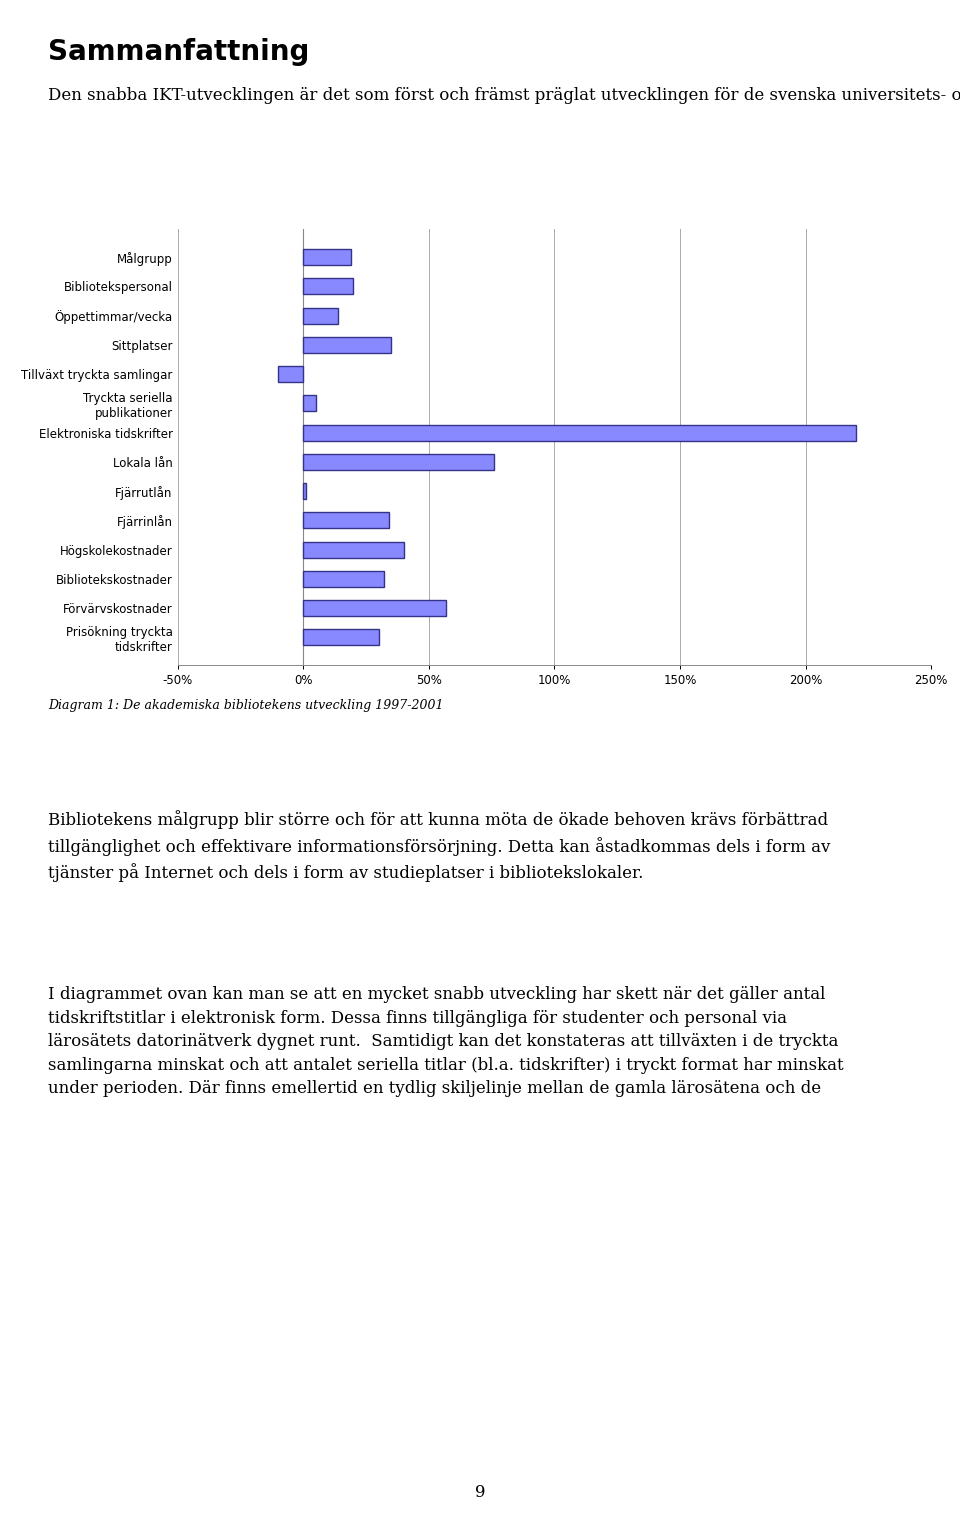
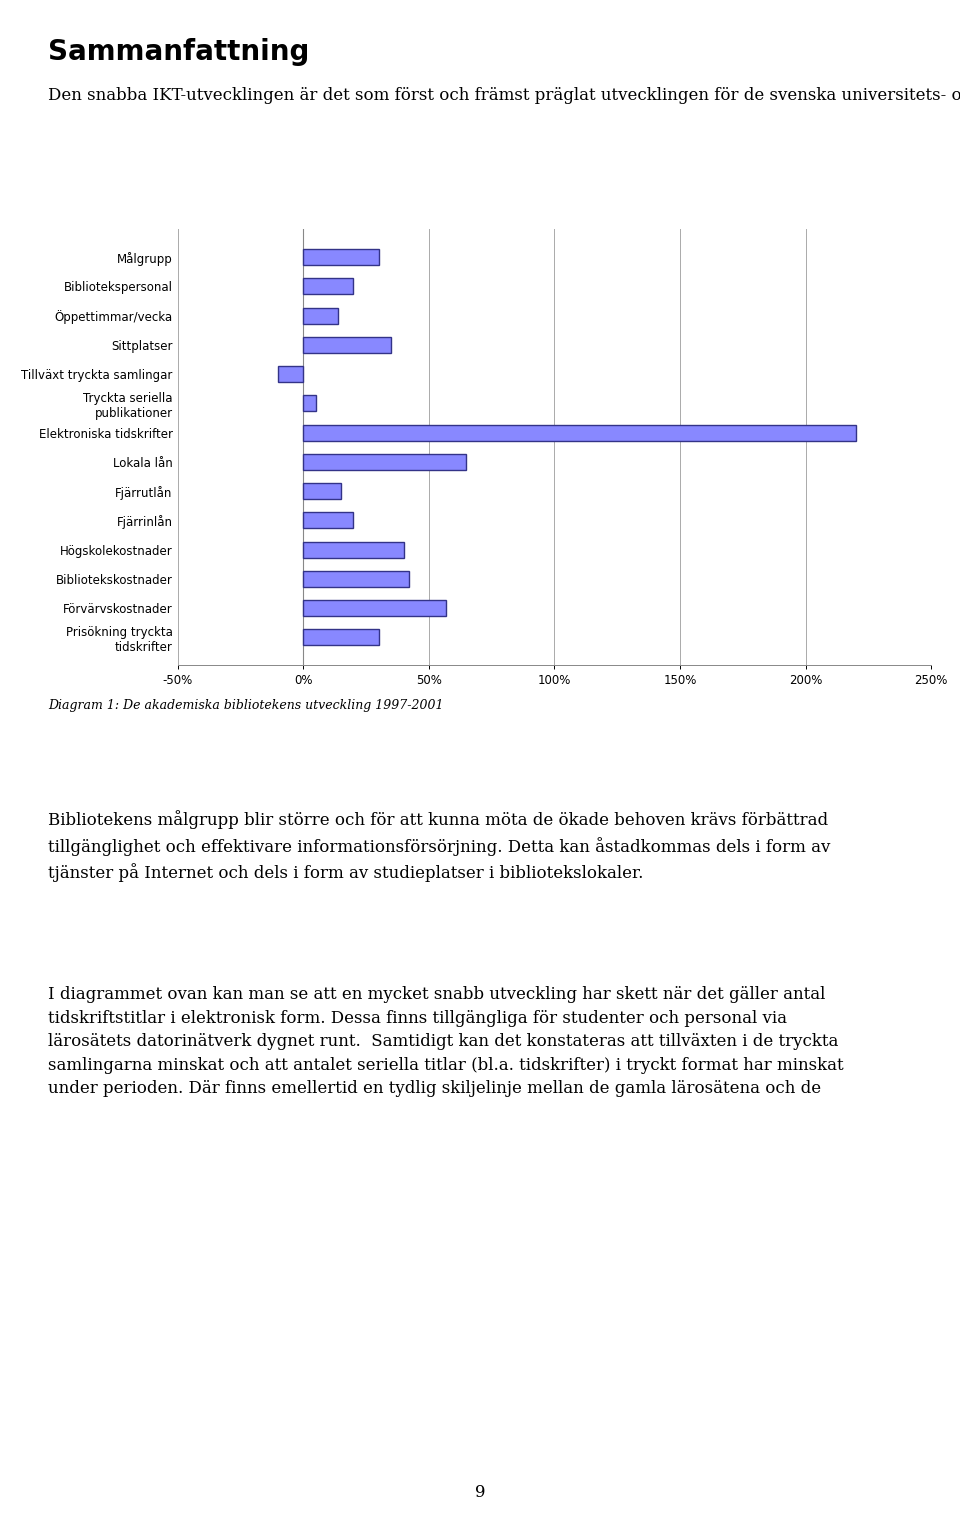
Målgrupp: 19% -> 30%
Lokala lån: 76% -> 65%
Fjärrutlån: 1% -> 15%
Fjärrinlån: 34% -> 20%
Bibliotekskostnader: 32% -> 42%
